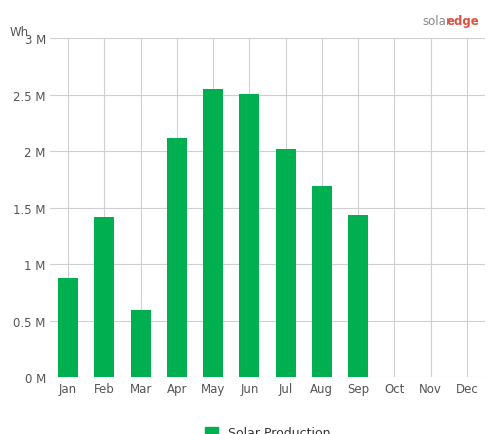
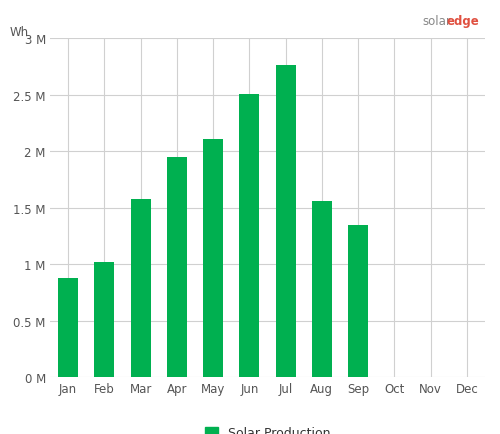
Feb: 1.42 M -> 1.02 M
Mar: 0.60 M -> 1.58 M
Apr: 2.12 M -> 1.95 M
May: 2.55 M -> 2.11 M
Jul: 2.02 M -> 2.76 M
Aug: 1.69 M -> 1.56 M
Sep: 1.44 M -> 1.35 M
